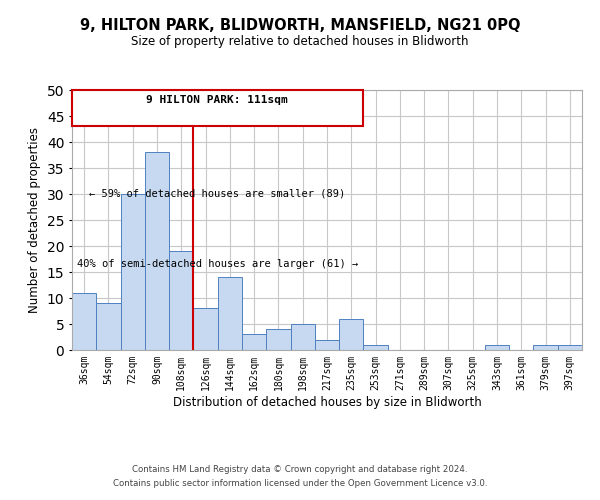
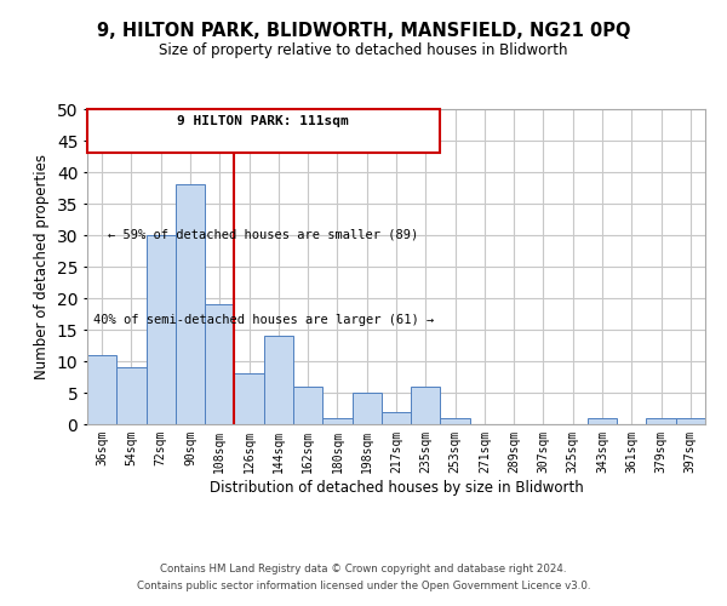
162sqm: 3 -> 6
180sqm: 4 -> 1
